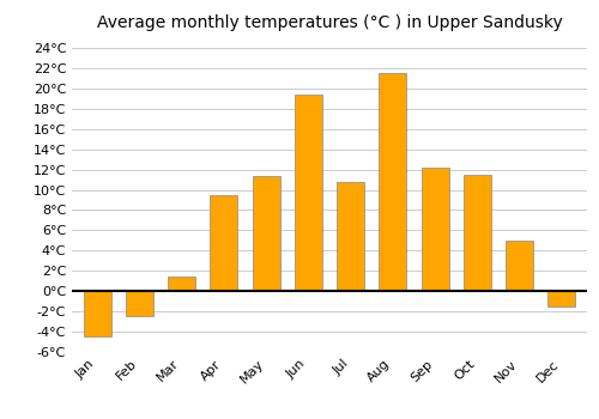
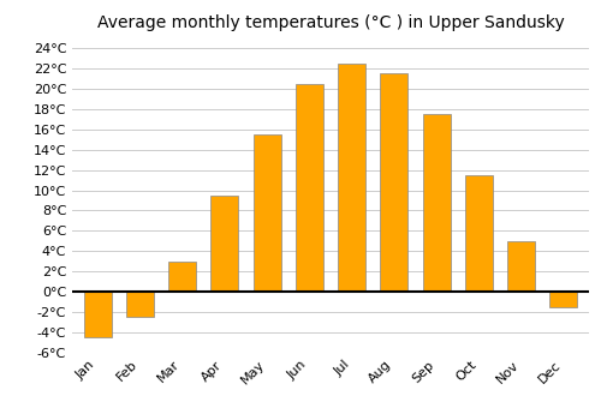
Mar: 1.4°C -> 3.0°C
May: 11.4°C -> 15.5°C
Jun: 19.4°C -> 20.5°C
Jul: 10.8°C -> 22.5°C
Sep: 12.2°C -> 17.5°C
